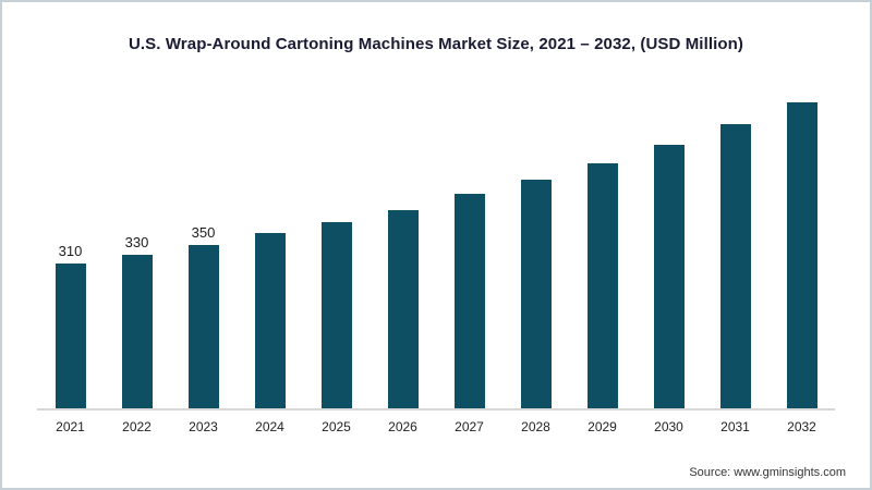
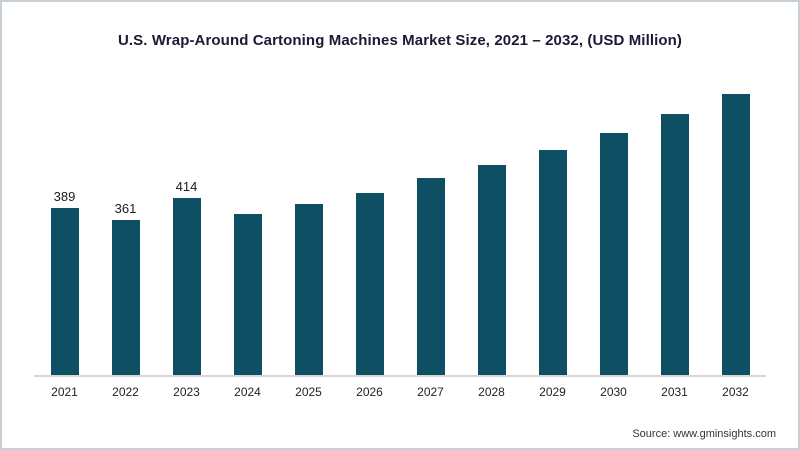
2021: 310 -> 389
2022: 330 -> 361
2023: 350 -> 414
